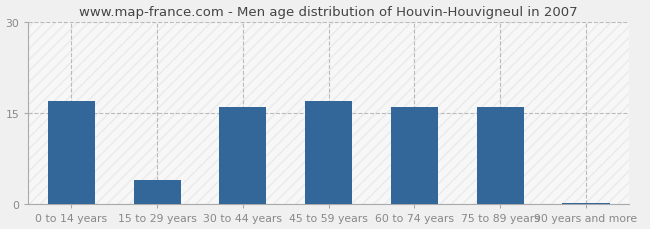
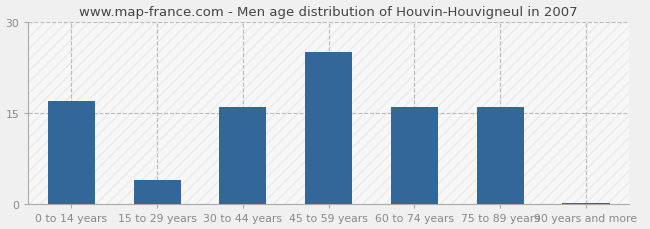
45 to 59 years: 17.0 -> 25.0
